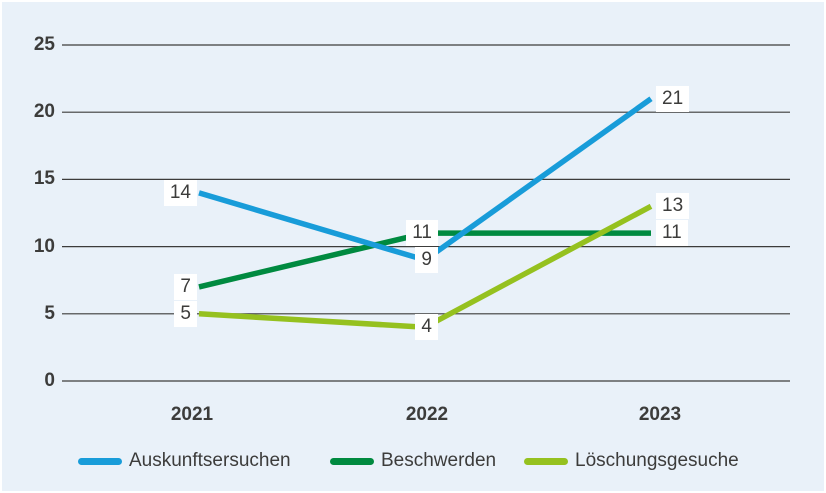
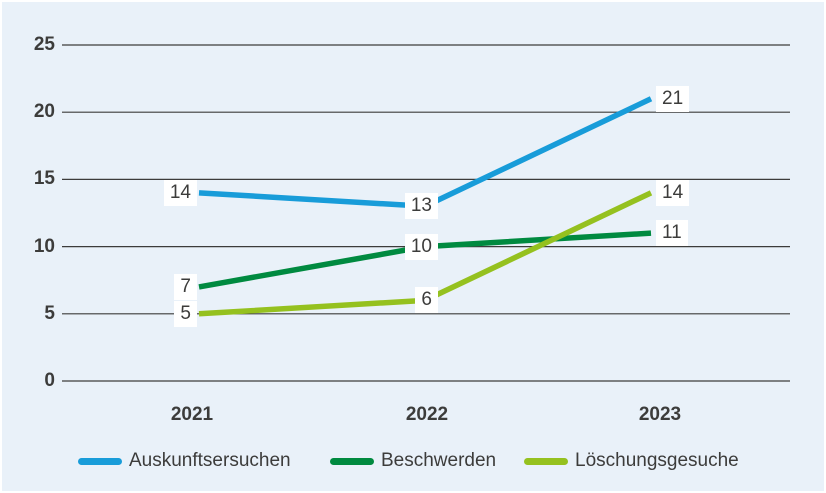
Auskunftsersuchen/2022: 9 -> 13
Beschwerden/2022: 11 -> 10
Löschungsgesuche/2022: 4 -> 6
Löschungsgesuche/2023: 13 -> 14
